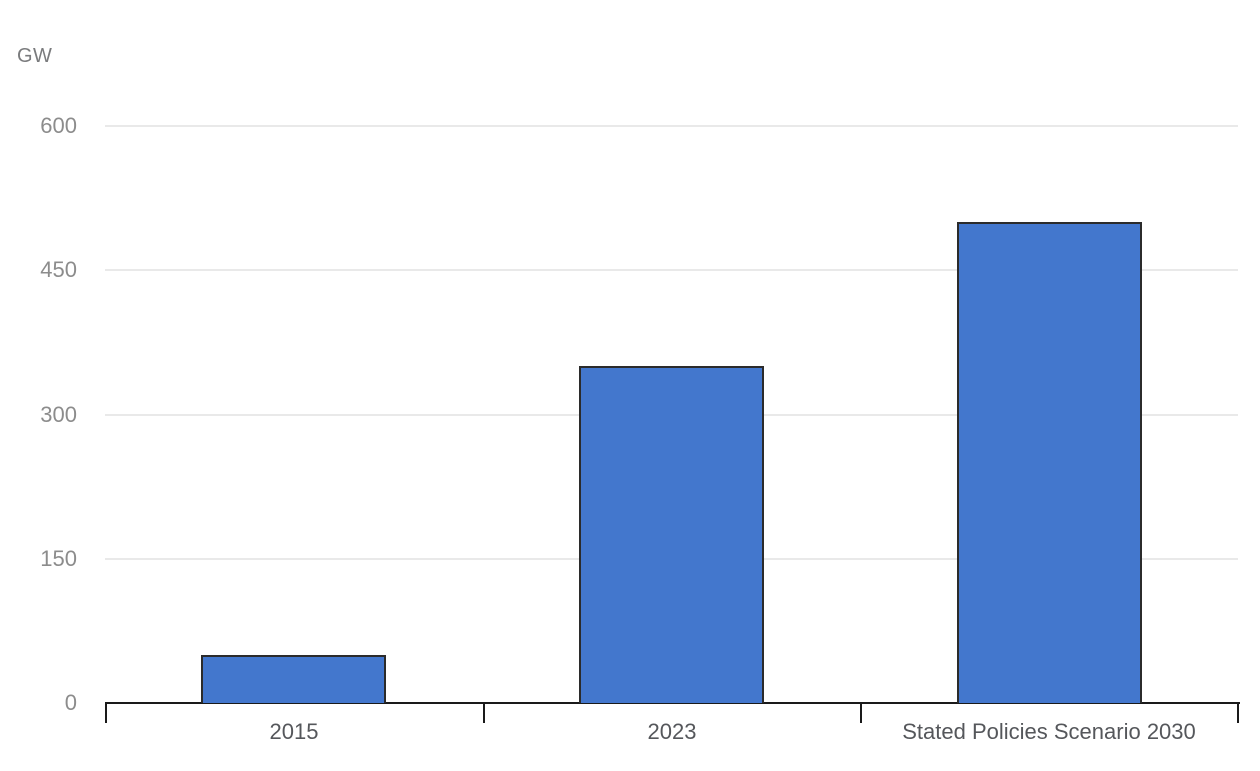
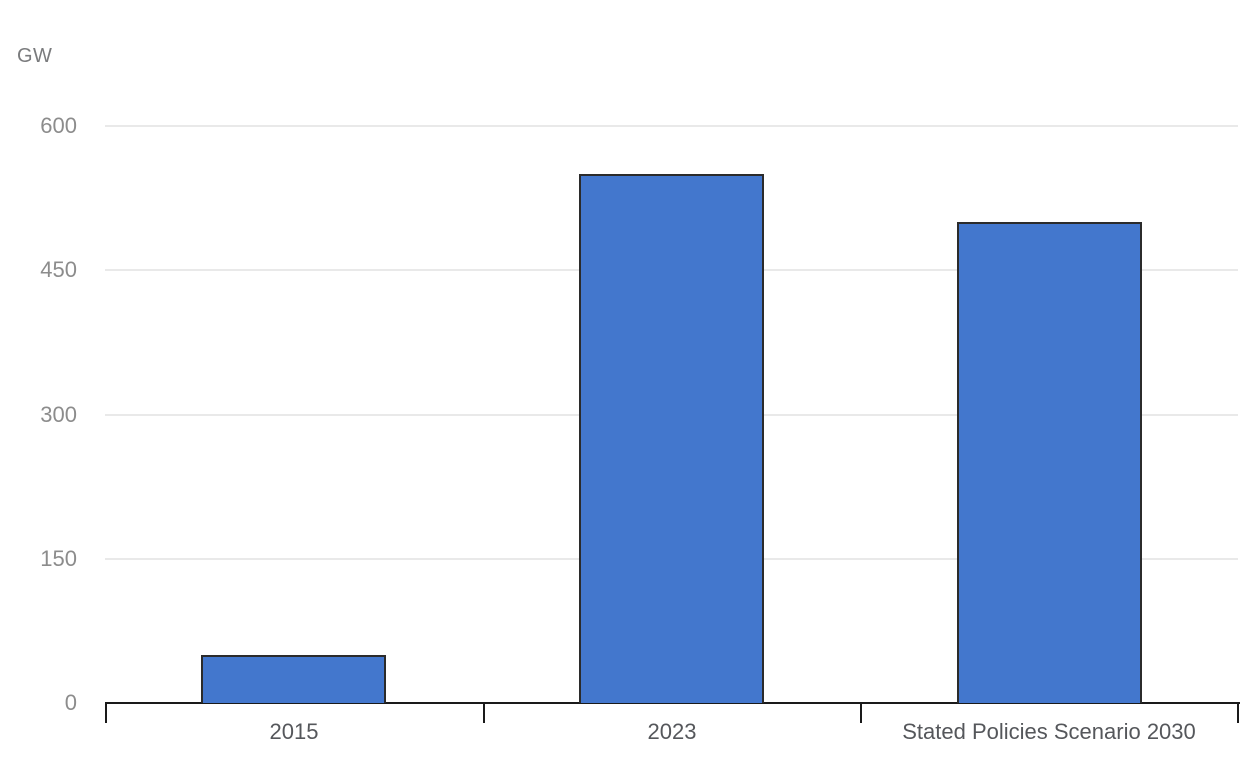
2023: 350 -> 550
